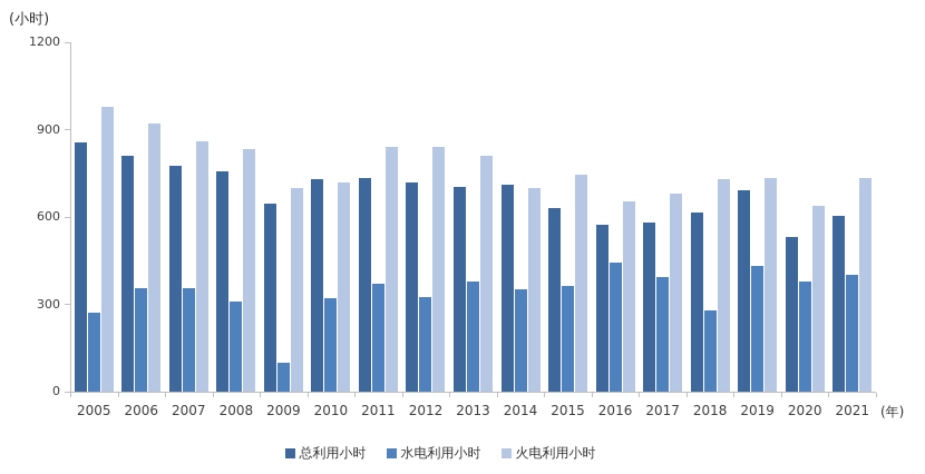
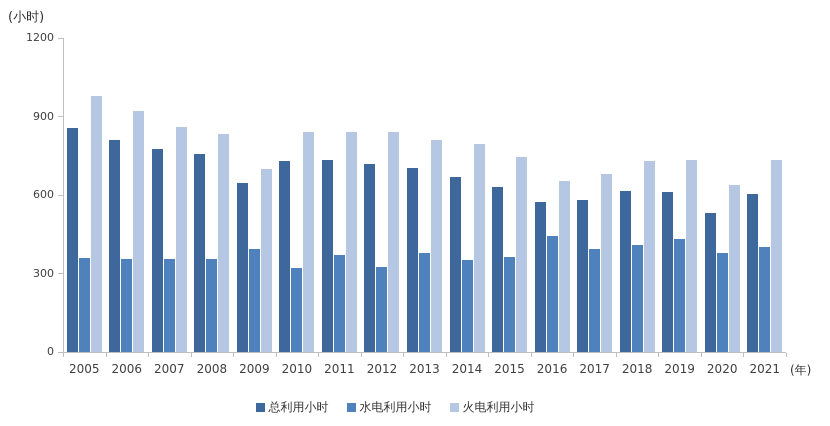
水电利用小时/2005: 270 -> 360
水电利用小时/2008: 310 -> 360
水电利用小时/2009: 100 -> 400
火电利用小时/2010: 720 -> 840
总利用小时/2014: 710 -> 670
火电利用小时/2014: 700 -> 800
水电利用小时/2018: 280 -> 410
总利用小时/2019: 690 -> 610
